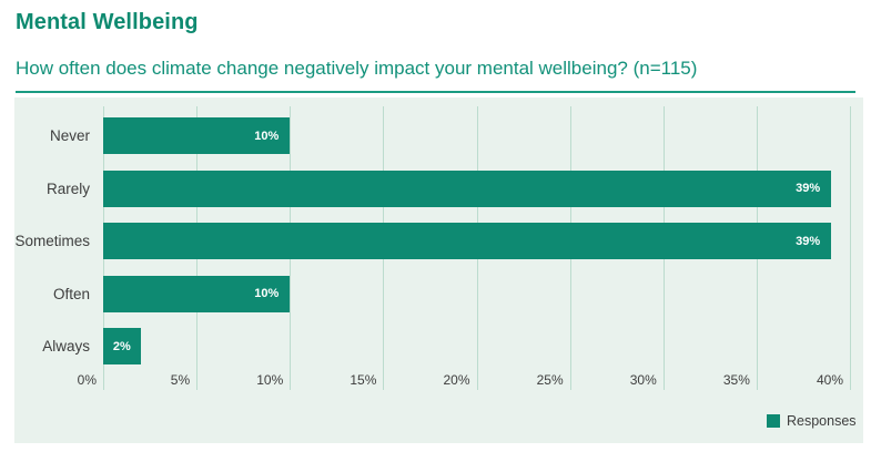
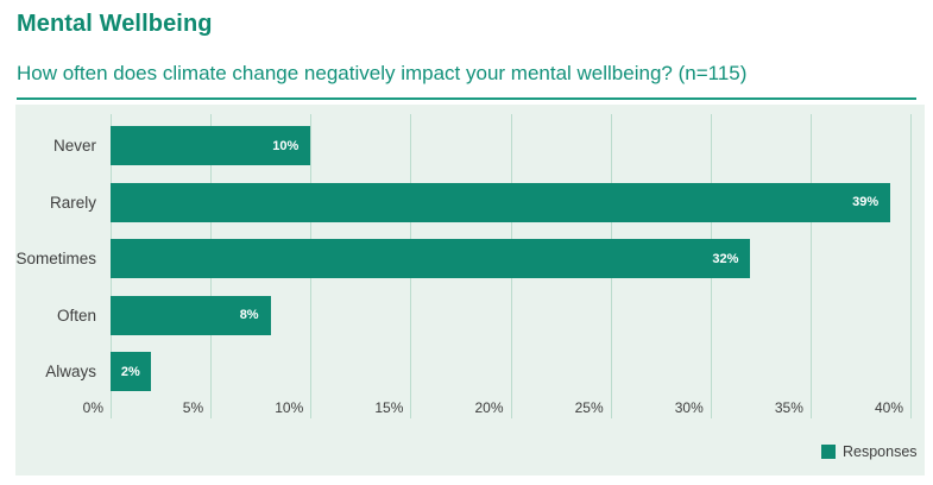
Sometimes: 39% -> 32%
Often: 10% -> 8%
